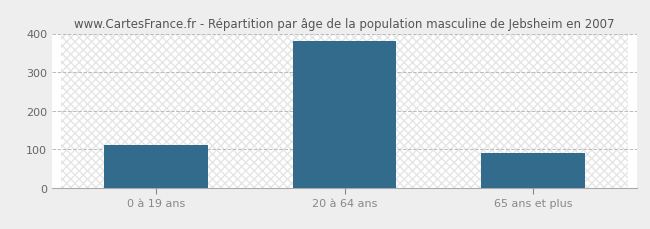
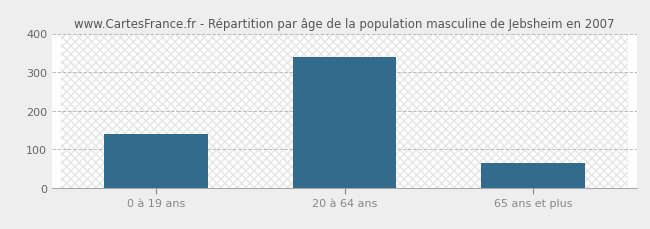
0 à 19 ans: 110 -> 140
20 à 64 ans: 380 -> 338
65 ans et plus: 90 -> 63
